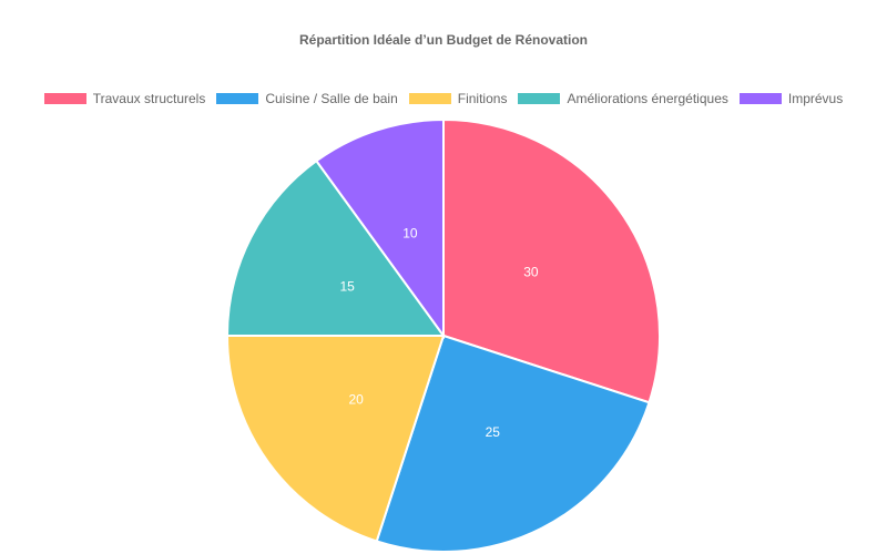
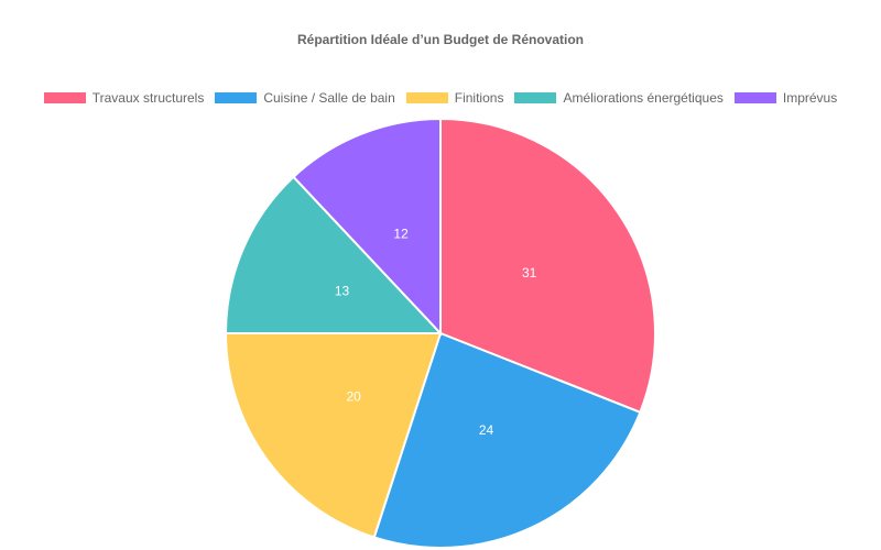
Travaux structurels: 30 -> 31
Cuisine / Salle de bain: 25 -> 24
Améliorations énergétiques: 15 -> 13
Imprévus: 10 -> 12
